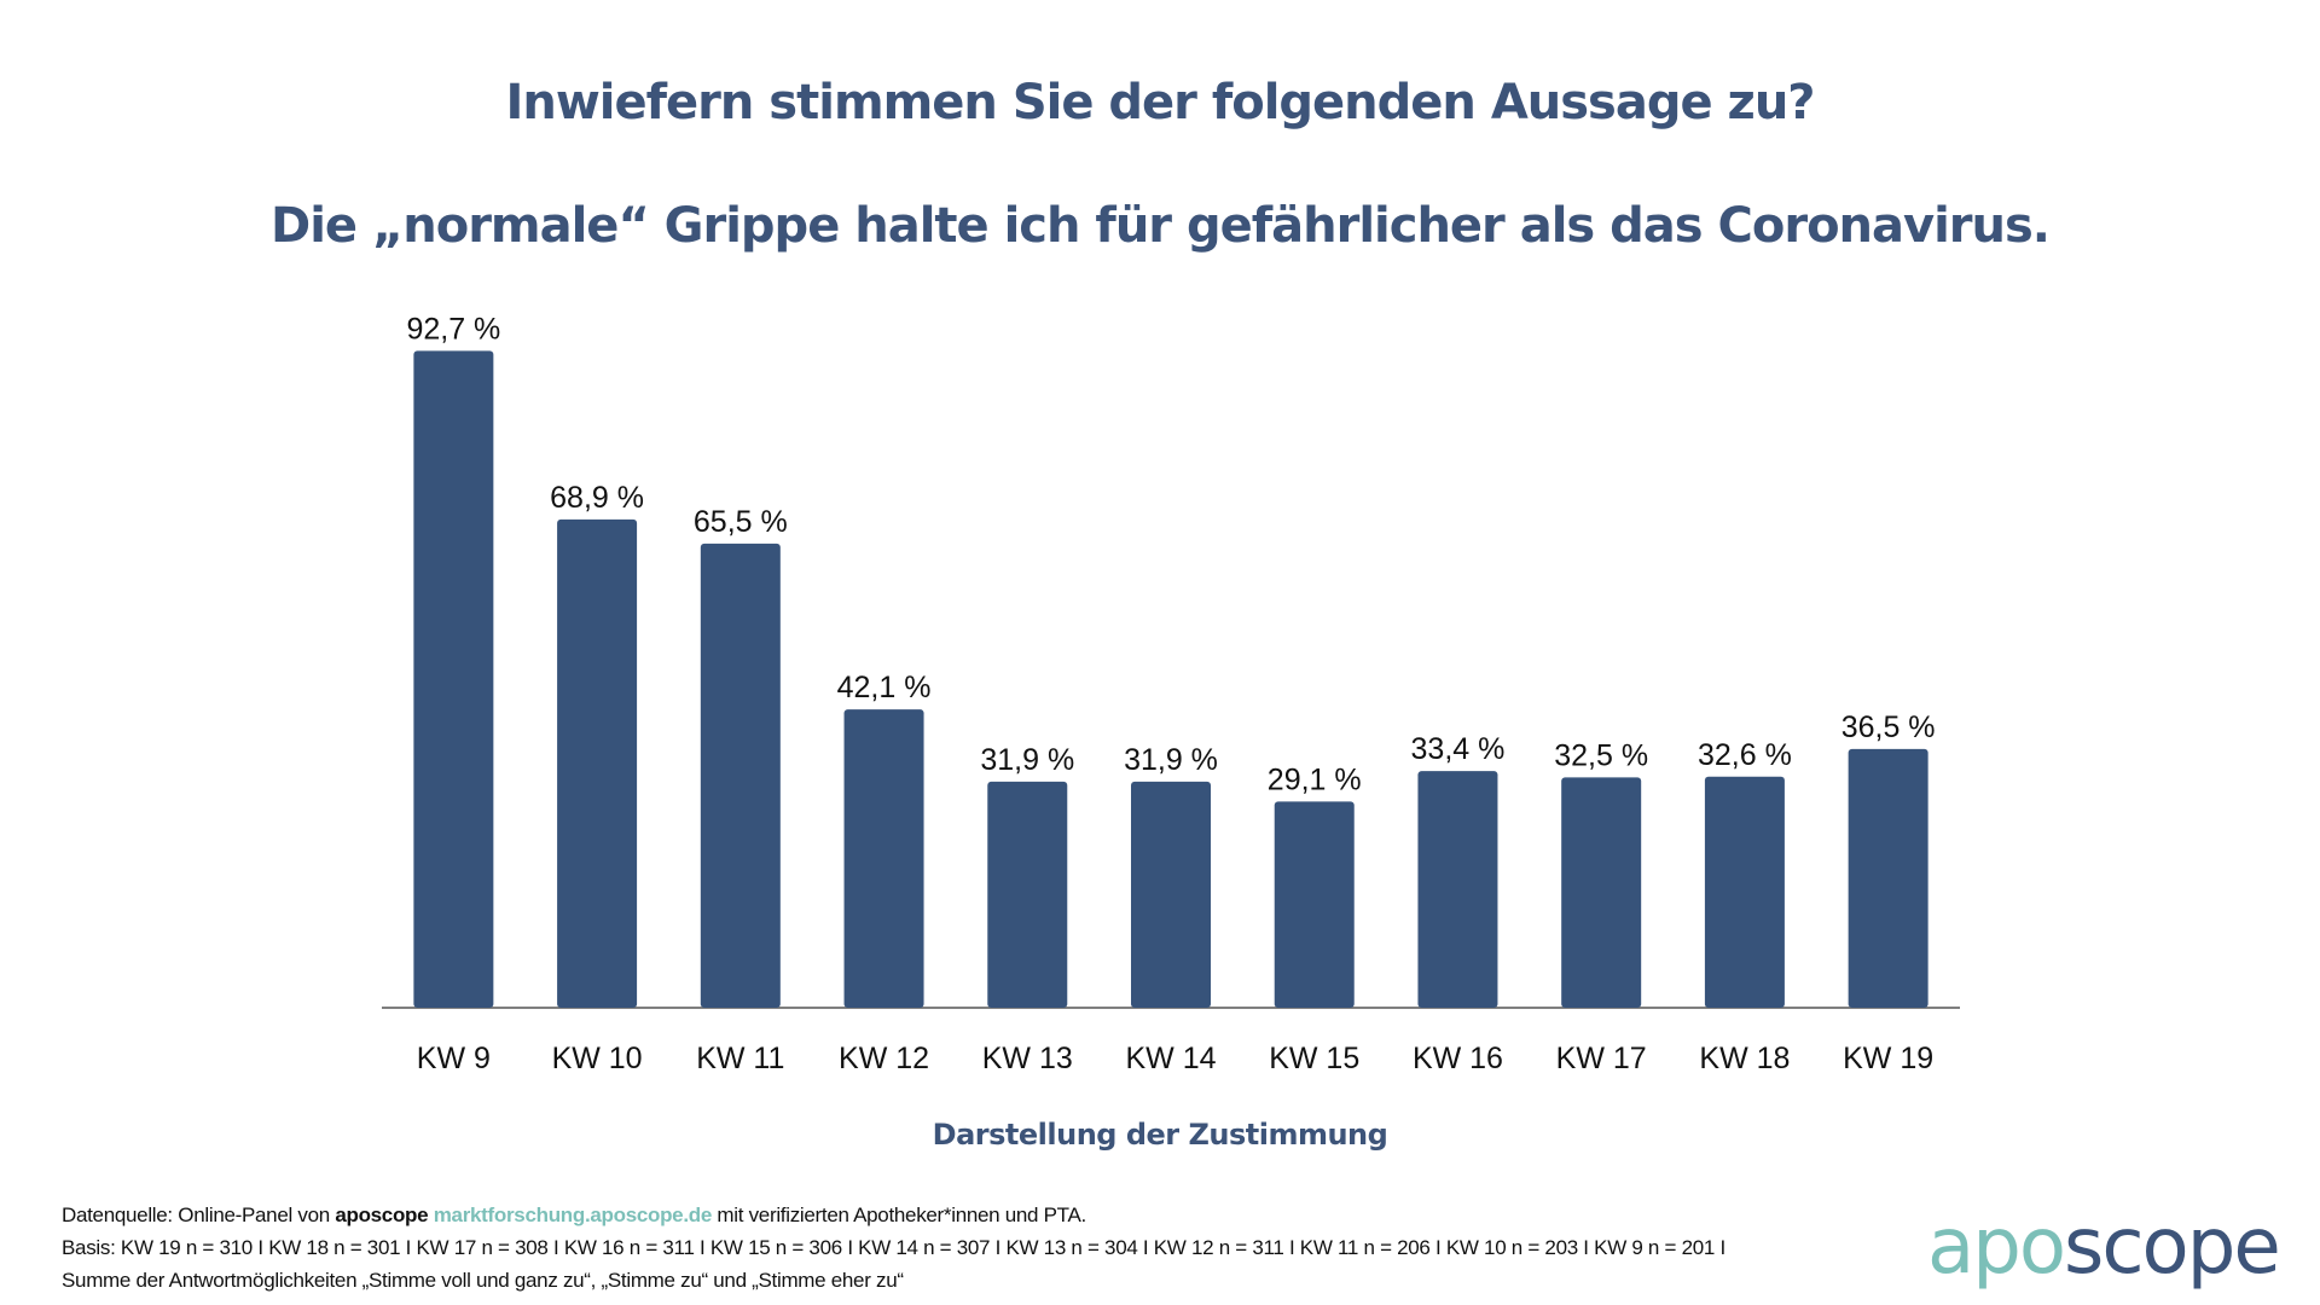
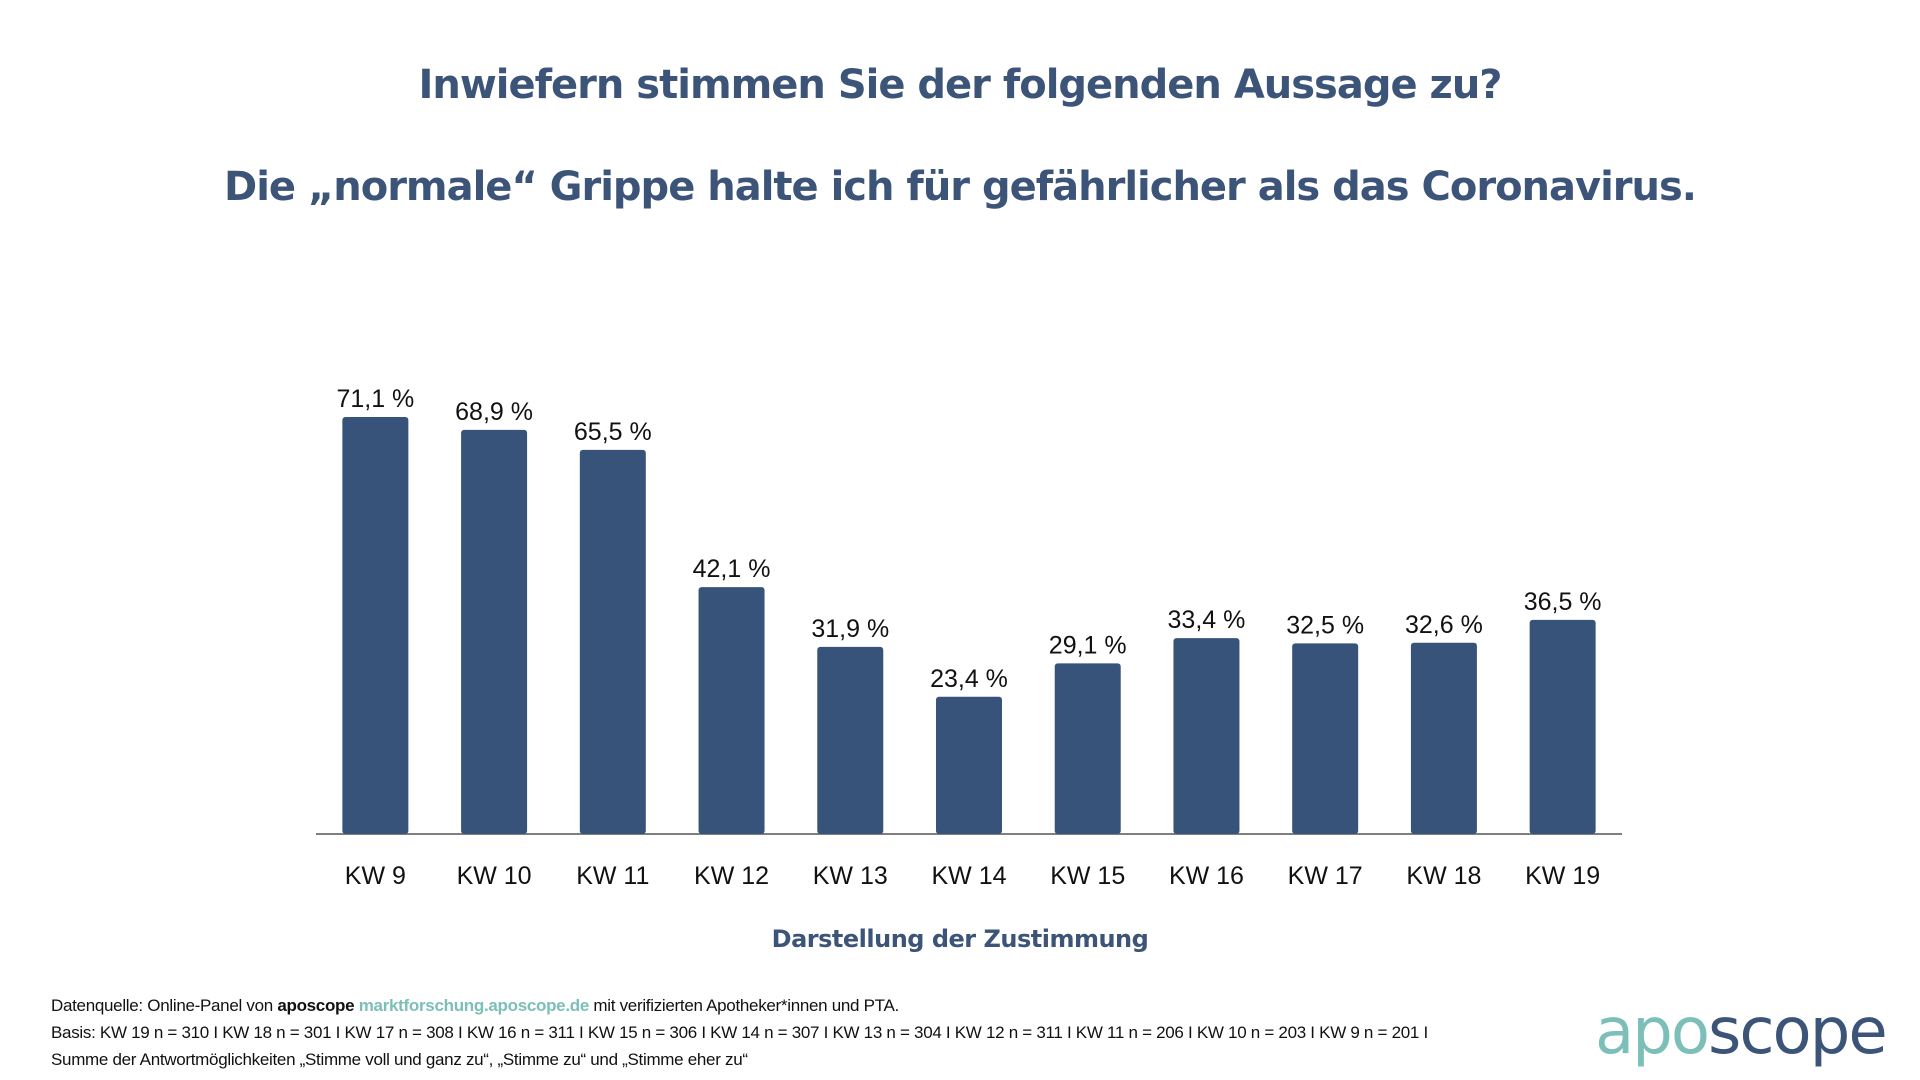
KW 9: 92,7 -> 71,1
KW 14: 31,9 -> 23,4
